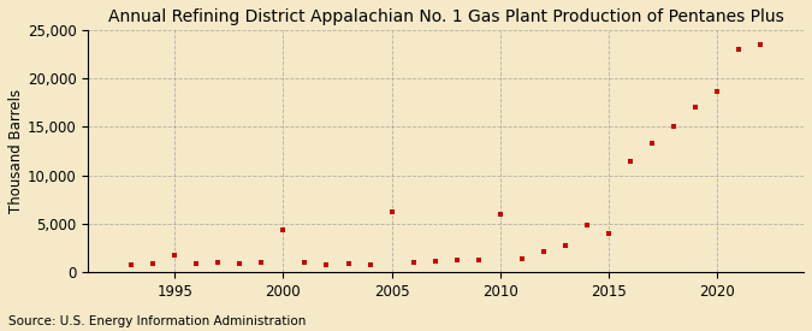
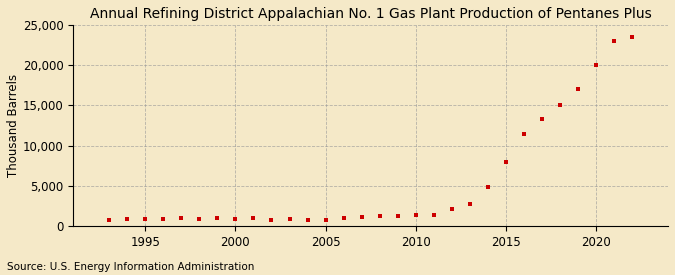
1995: 1,800 -> 800
2000: 4,400 -> 900
2005: 6,200 -> 800
2010: 6,000 -> 1,400
2015: 4,000 -> 8,000
2020: 18,600 -> 20,000
